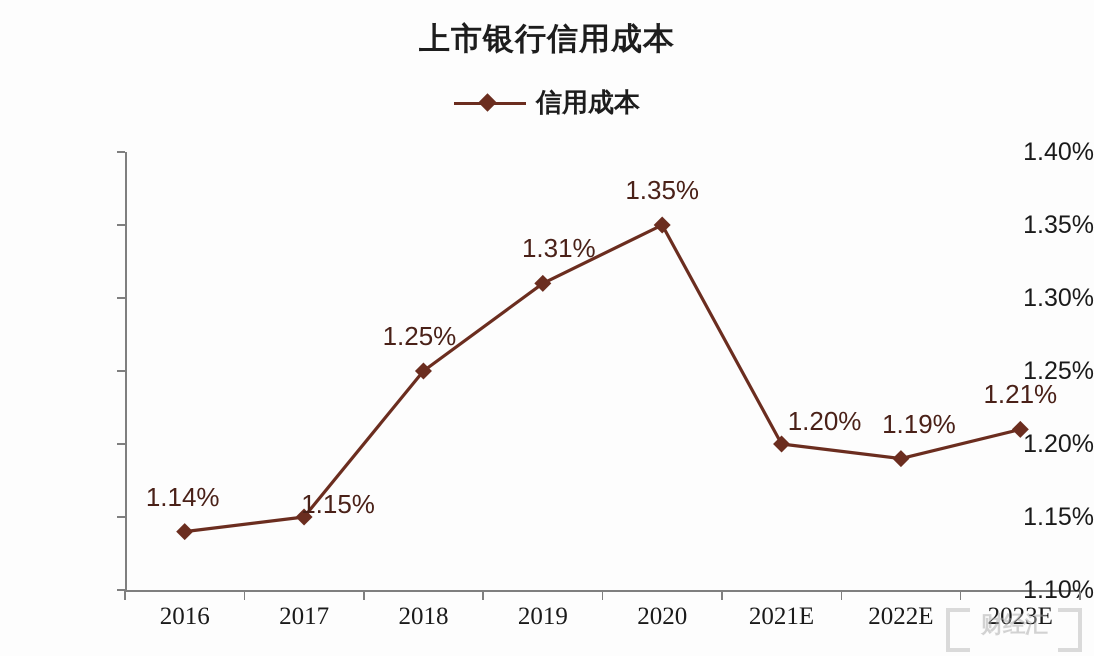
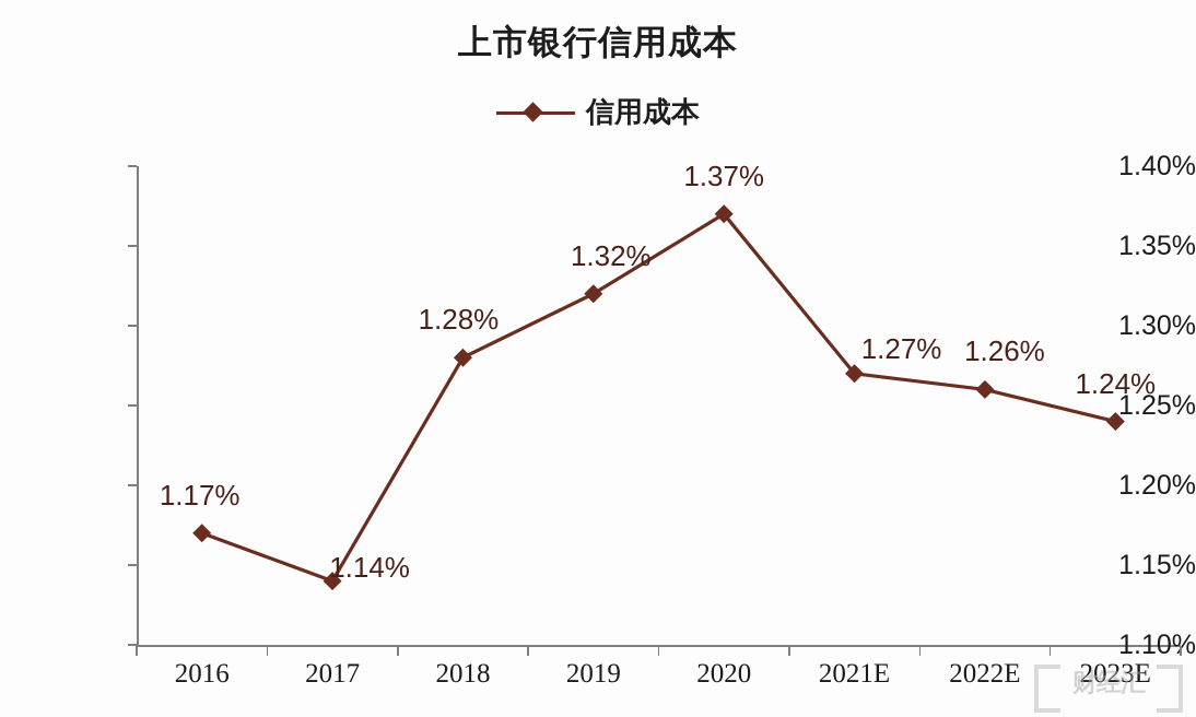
2016: 1.14% -> 1.17%
2017: 1.15% -> 1.14%
2018: 1.25% -> 1.28%
2019: 1.31% -> 1.32%
2020: 1.35% -> 1.37%
2021E: 1.20% -> 1.27%
2022E: 1.19% -> 1.26%
2023E: 1.21% -> 1.24%
